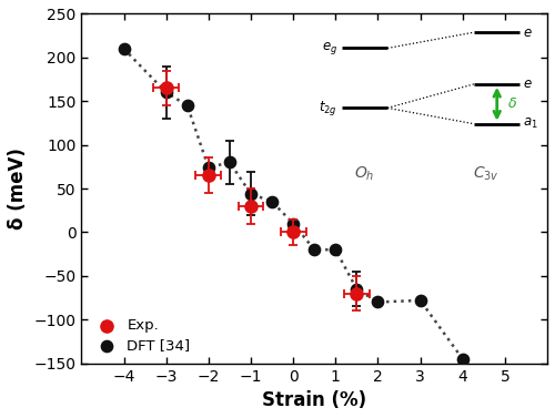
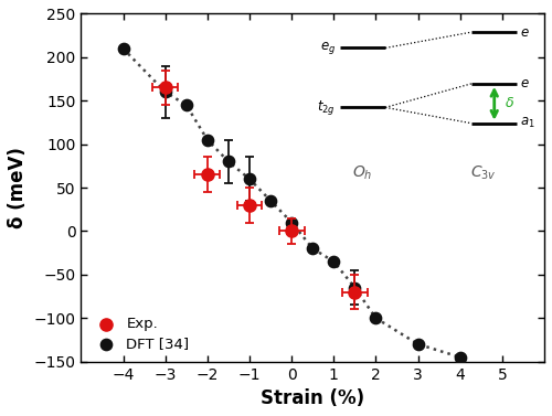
DFT [34]/−2: 74 -> 105
DFT [34]/−1: 44 -> 60
DFT [34]/1: -20 -> -35
DFT [34]/2: -80 -> -100
DFT [34]/3: -78 -> -130
